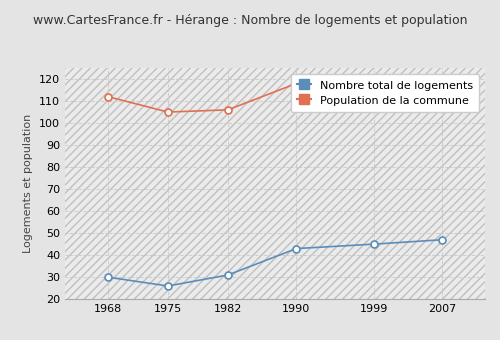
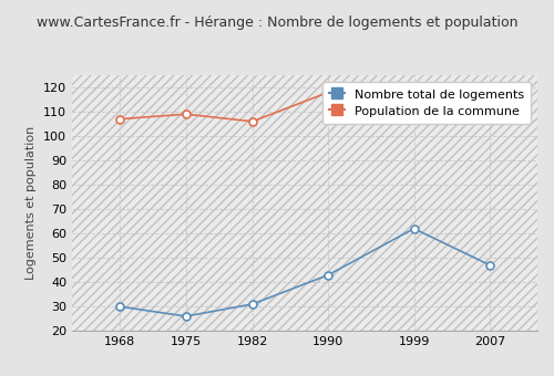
Population de la commune/1968: 112 -> 107
Population de la commune/1975: 105 -> 109
Nombre total de logements/1999: 45 -> 62
